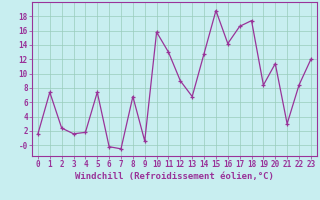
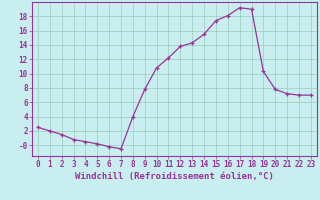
0: 1.6 -> 2.5
1: 7.4 -> 2.0
2: 2.4 -> 1.5
3: 1.6 -> 0.8
4: 1.8 -> 0.5
5: 7.4 -> 0.2
8: 6.8 -> 4.0
9: 0.6 -> 7.8
10: 15.8 -> 10.8
11: 13.0 -> 12.2
12: 9.0 -> 13.8
13: 6.8 -> 14.3
14: 12.8 -> 15.5
15: 18.8 -> 17.4
16: 14.2 -> 18.1
17: 16.6 -> 19.2
18: 17.4 -> 19.0
19: 8.4 -> 10.3
20: 11.4 -> 7.8
21: 3.0 -> 7.2
22: 8.4 -> 7.0
23: 12.0 -> 7.0
